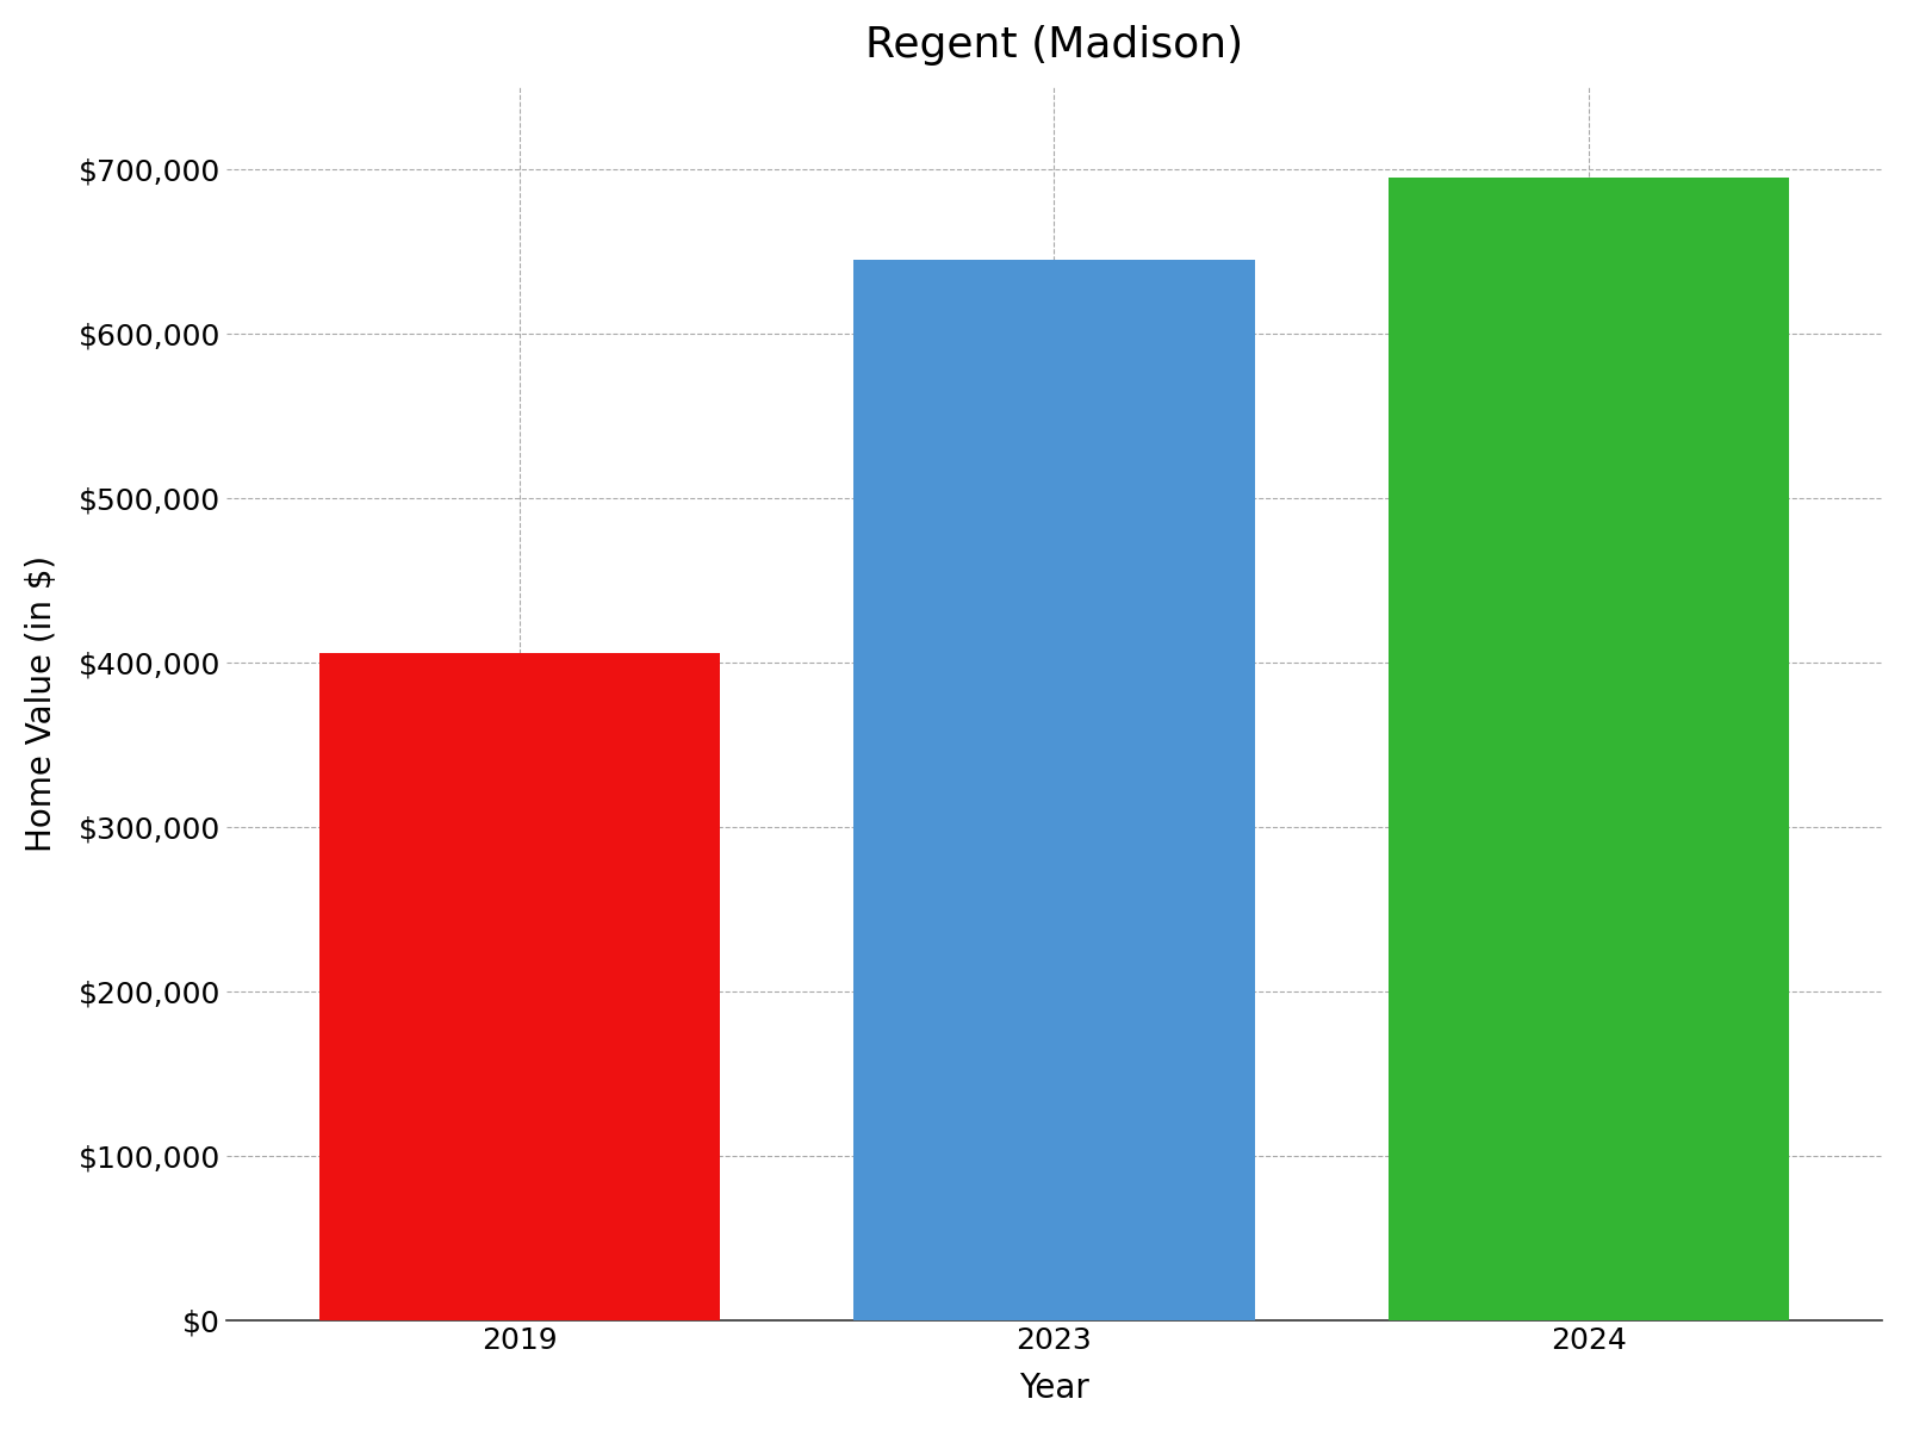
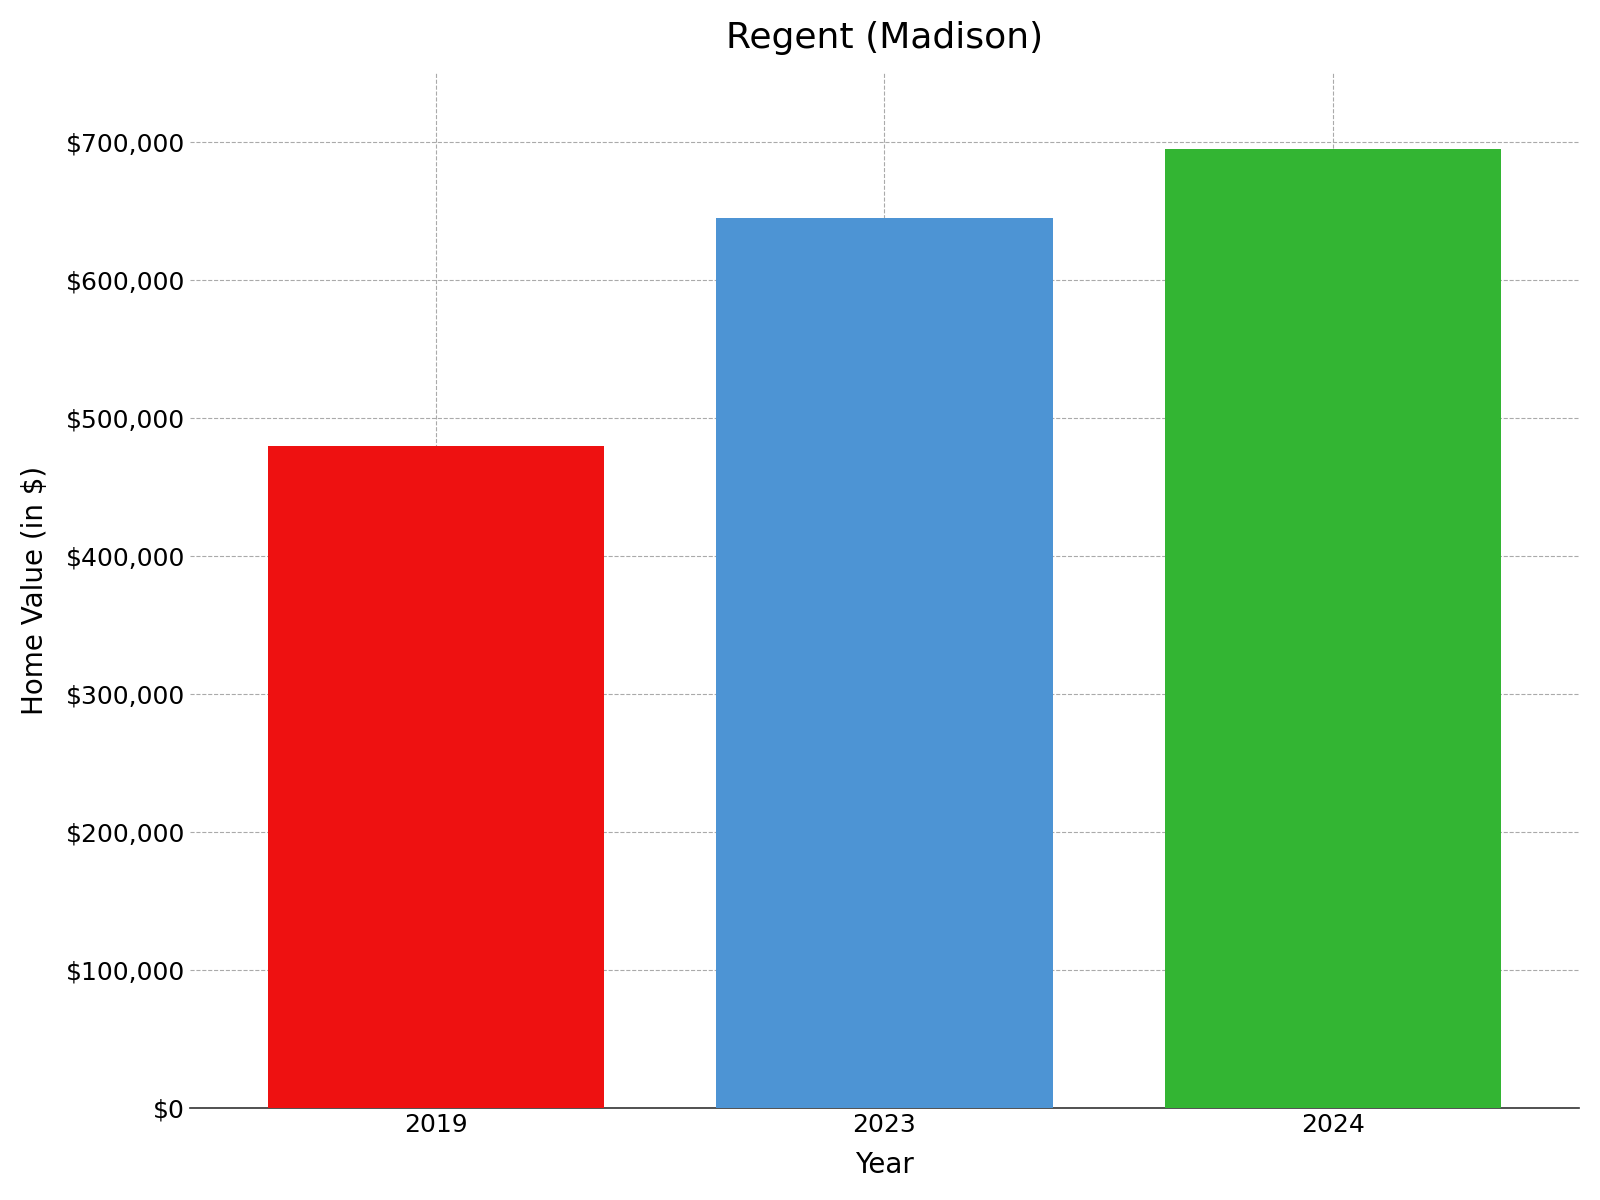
2019: $406,000 -> $480,000
